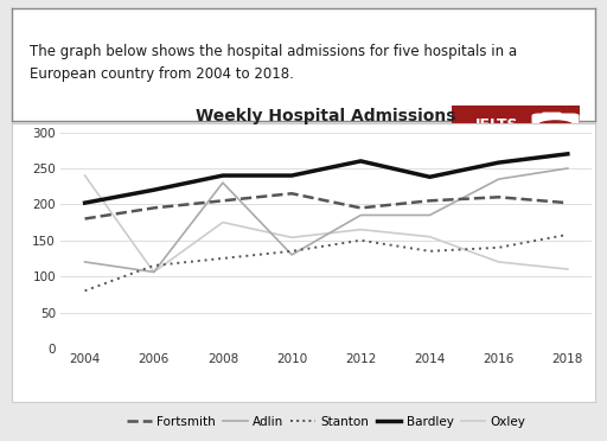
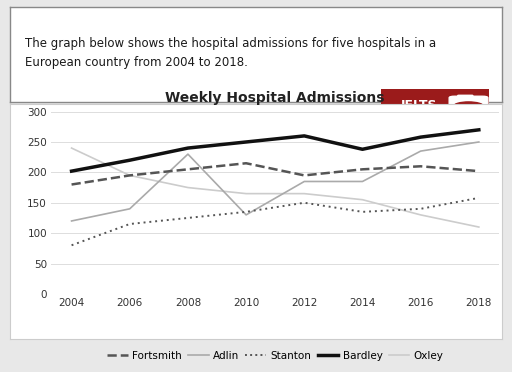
Adlin/2006: 106 -> 140
Oxley/2006: 106 -> 195
Bardley/2010: 240 -> 250
Oxley/2010: 154 -> 165
Oxley/2016: 120 -> 130
